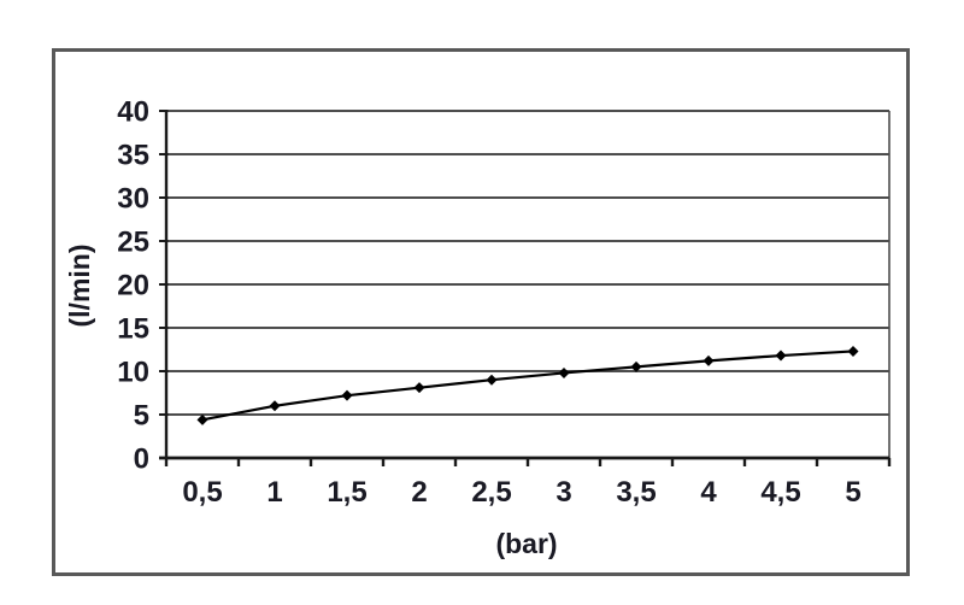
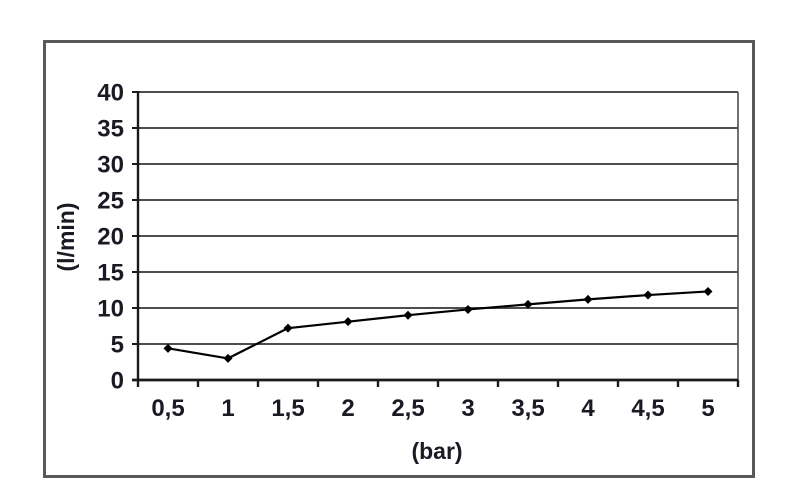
1: 6 -> 3
